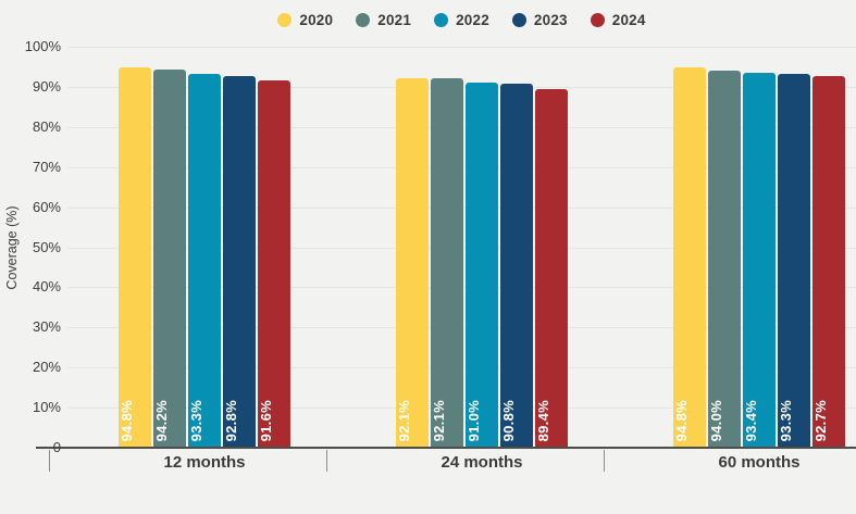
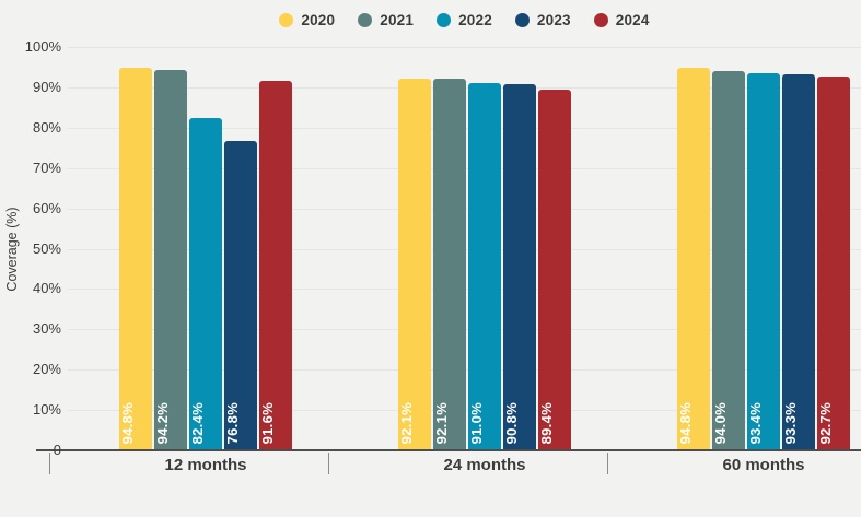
2022/12 months: 93.3% -> 82.4%
2023/12 months: 92.8% -> 76.8%
